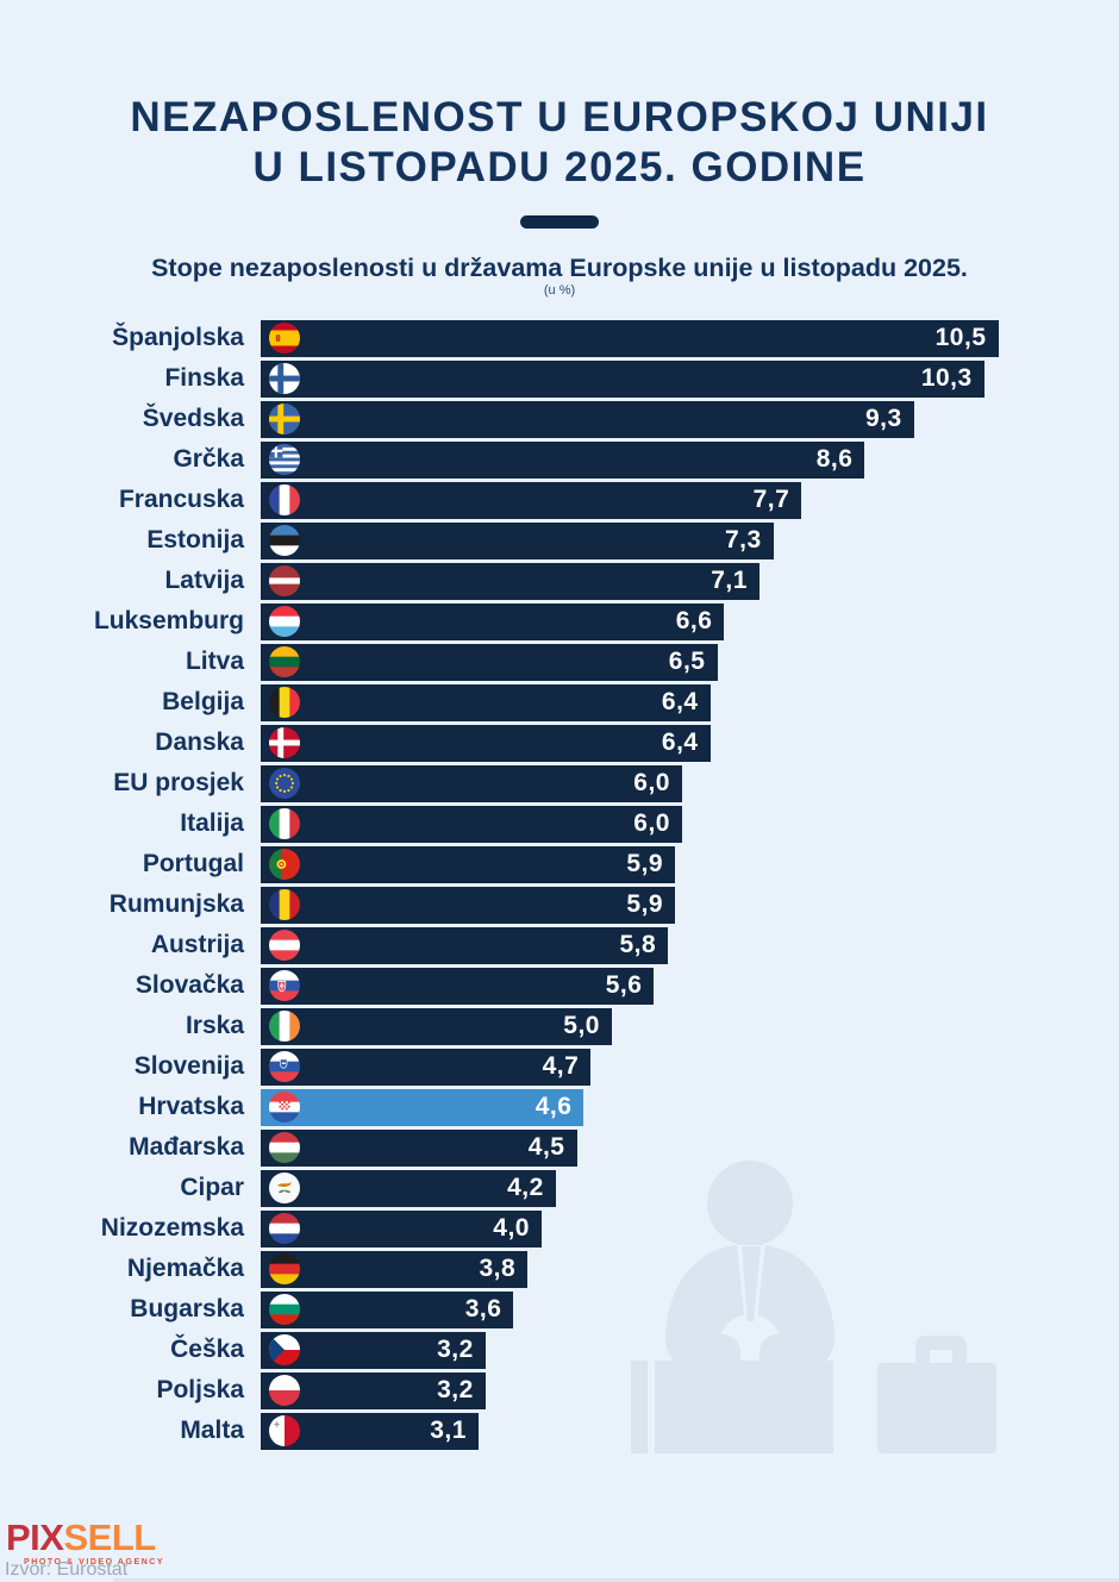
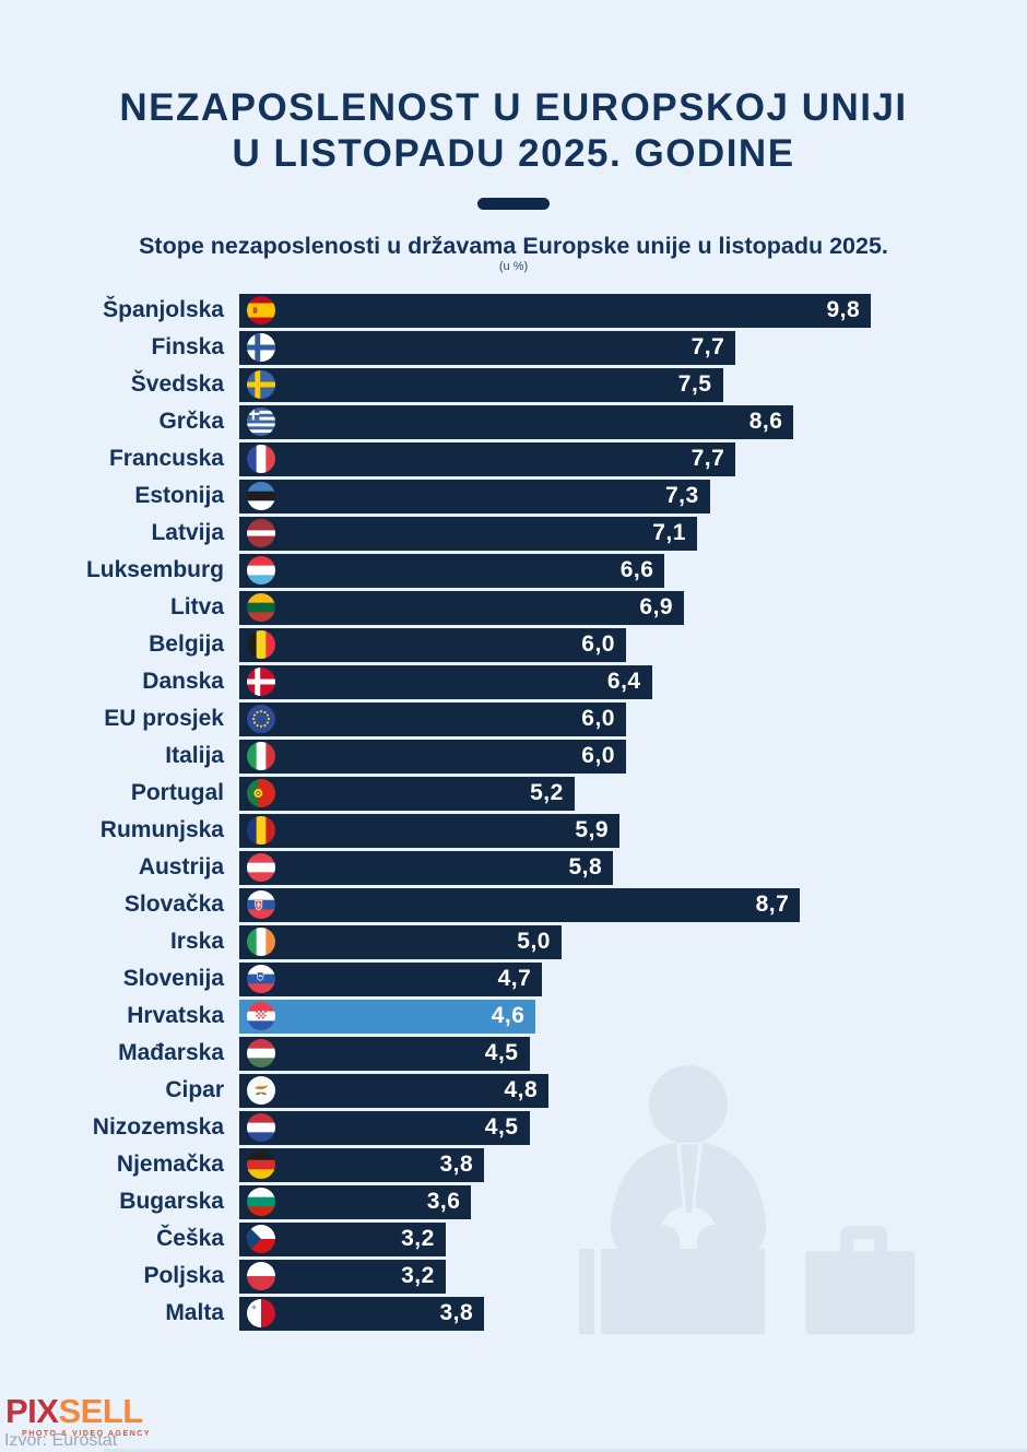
Španjolska: 10,5 -> 9,8
Finska: 10,3 -> 7,7
Švedska: 9,3 -> 7,5
Litva: 6,5 -> 6,9
Belgija: 6,4 -> 6,0
Portugal: 5,9 -> 5,2
Slovačka: 5,6 -> 8,7
Cipar: 4,2 -> 4,8
Nizozemska: 4,0 -> 4,5
Malta: 3,1 -> 3,8
